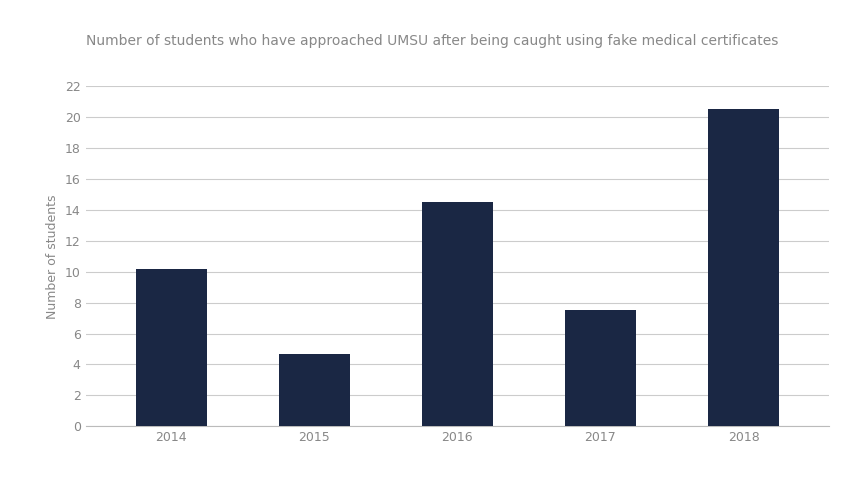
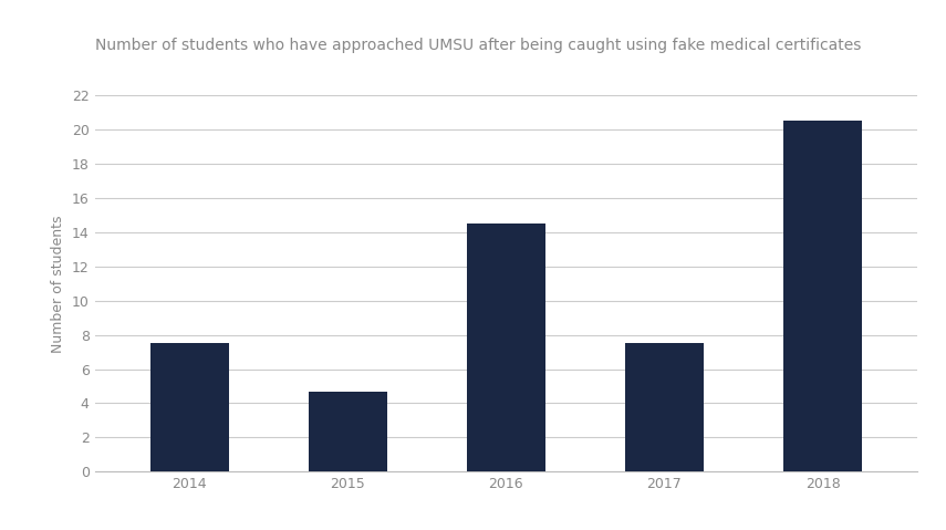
2014: 10.2 -> 7.5
